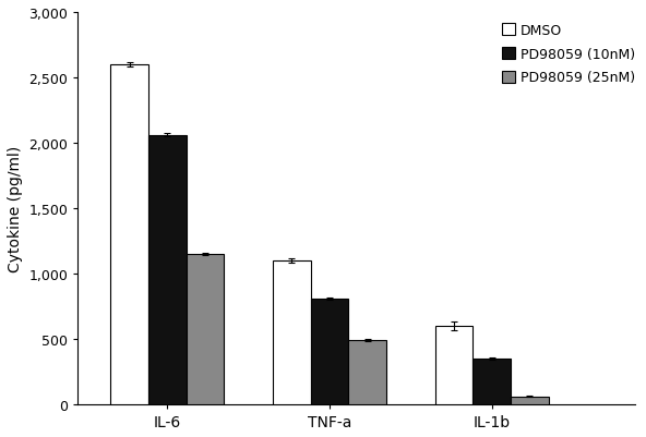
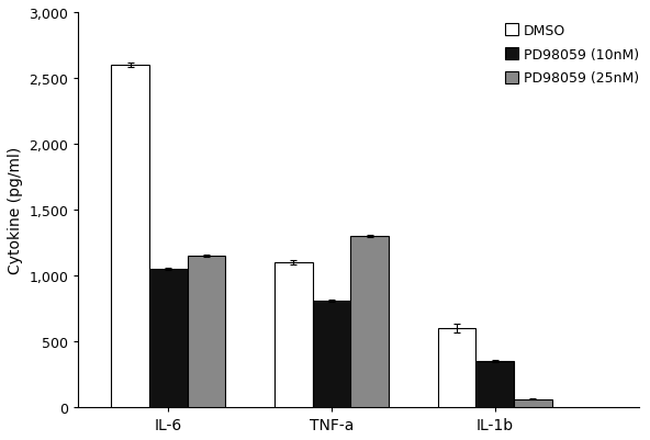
PD98059 (10nM)/IL-6: 2,060 -> 1,050
PD98059 (25nM)/TNF-a: 490 -> 1,300
